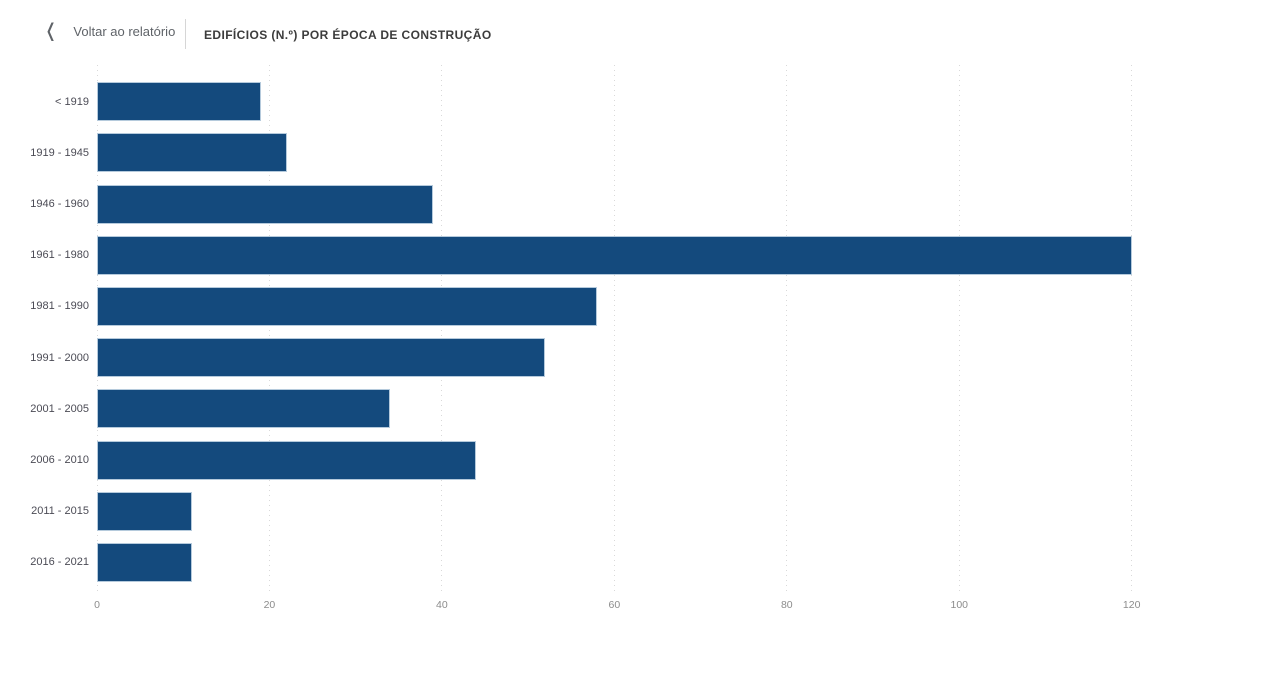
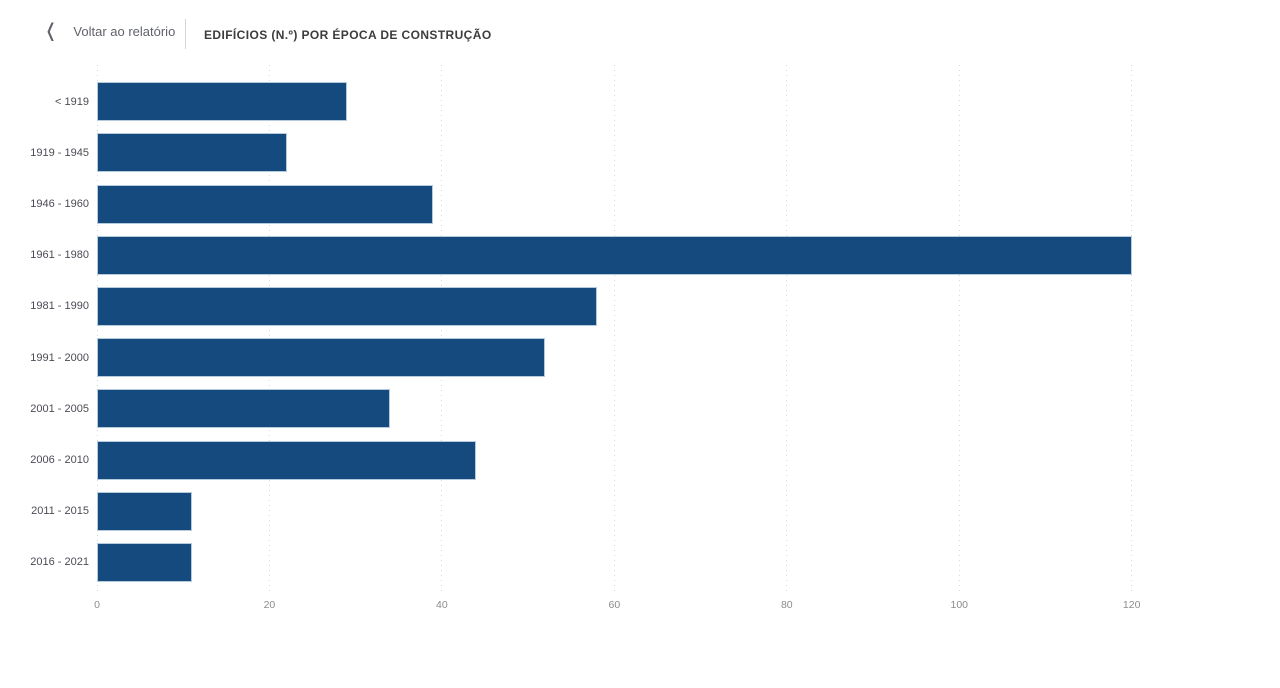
< 1919: 19 -> 29
